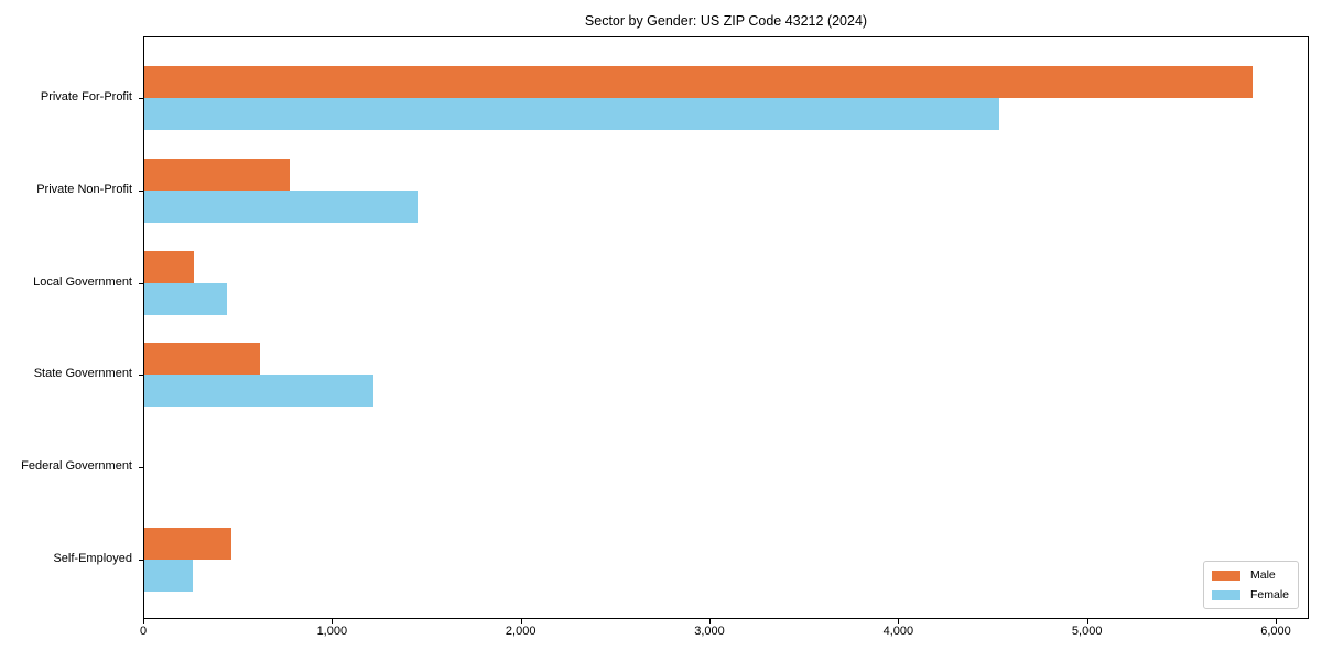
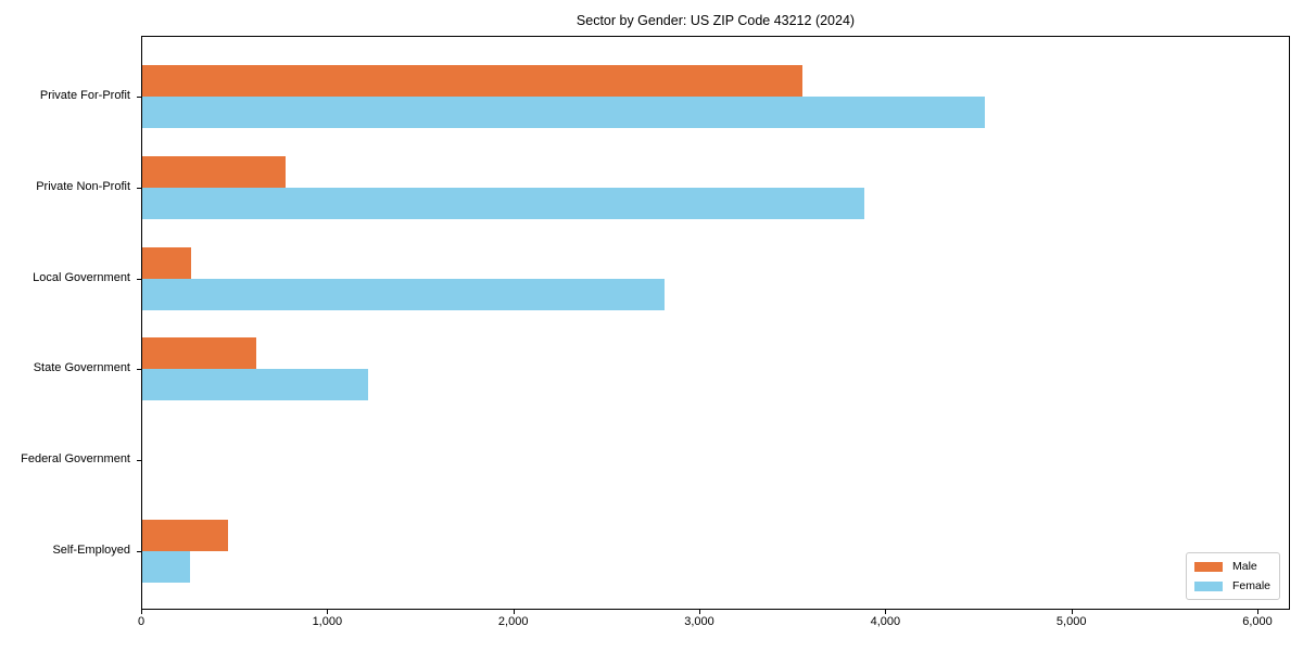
Male/Private For-Profit: 5870 -> 3550
Female/Private Non-Profit: 1440 -> 3880
Female/Local Government: 440 -> 2810
